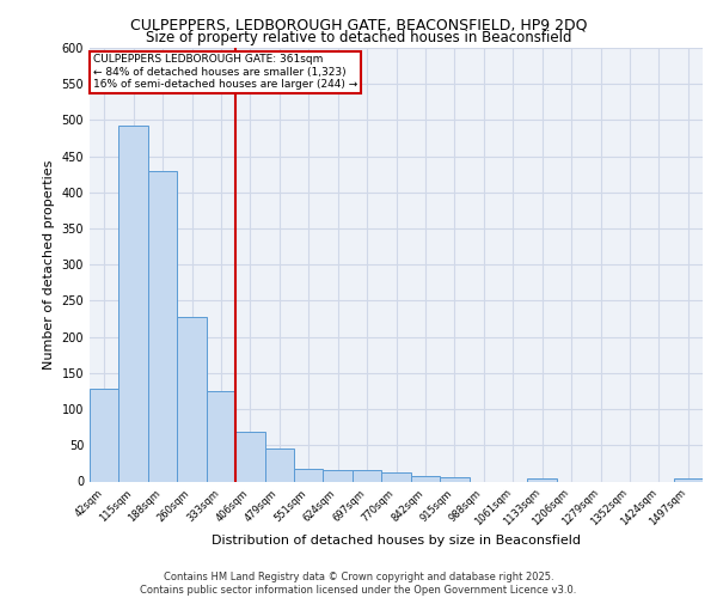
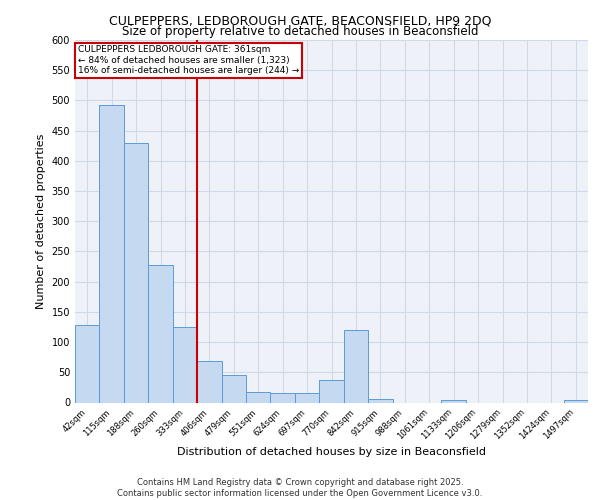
770sqm: 12 -> 38
842sqm: 7 -> 120
